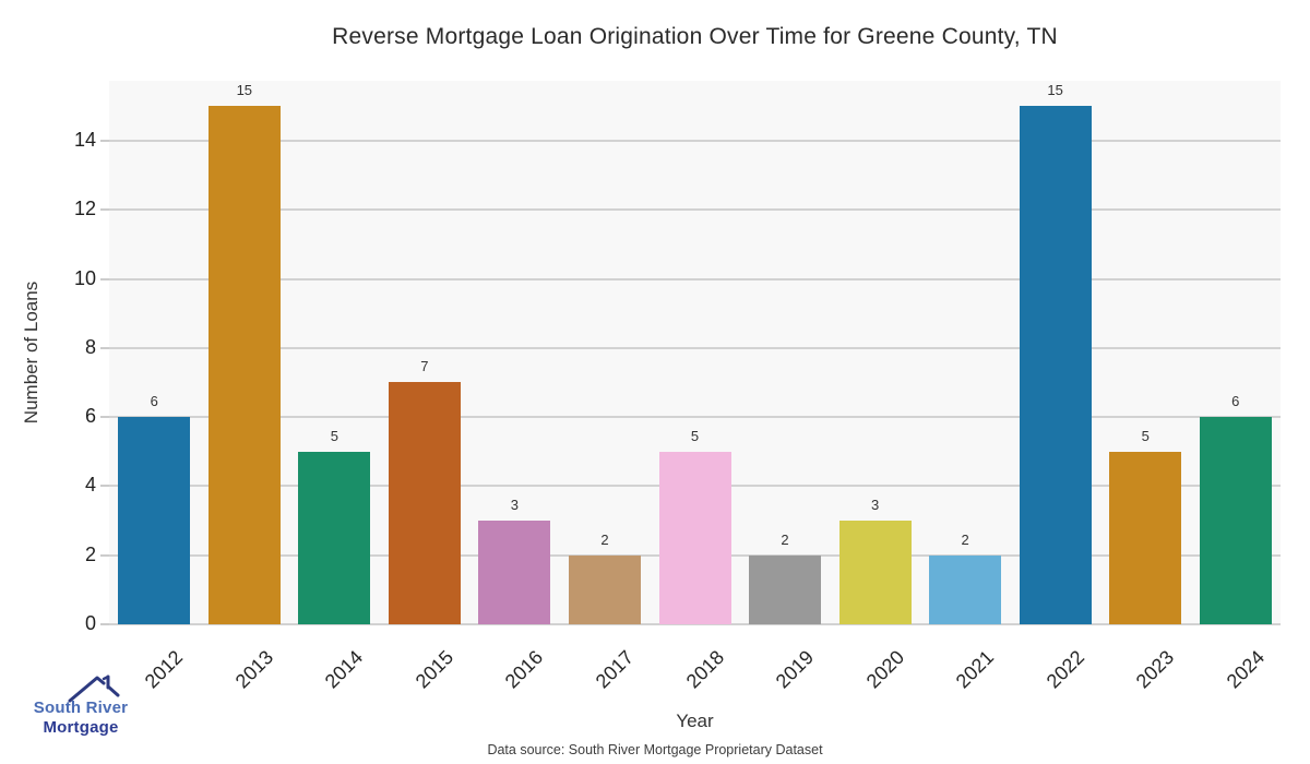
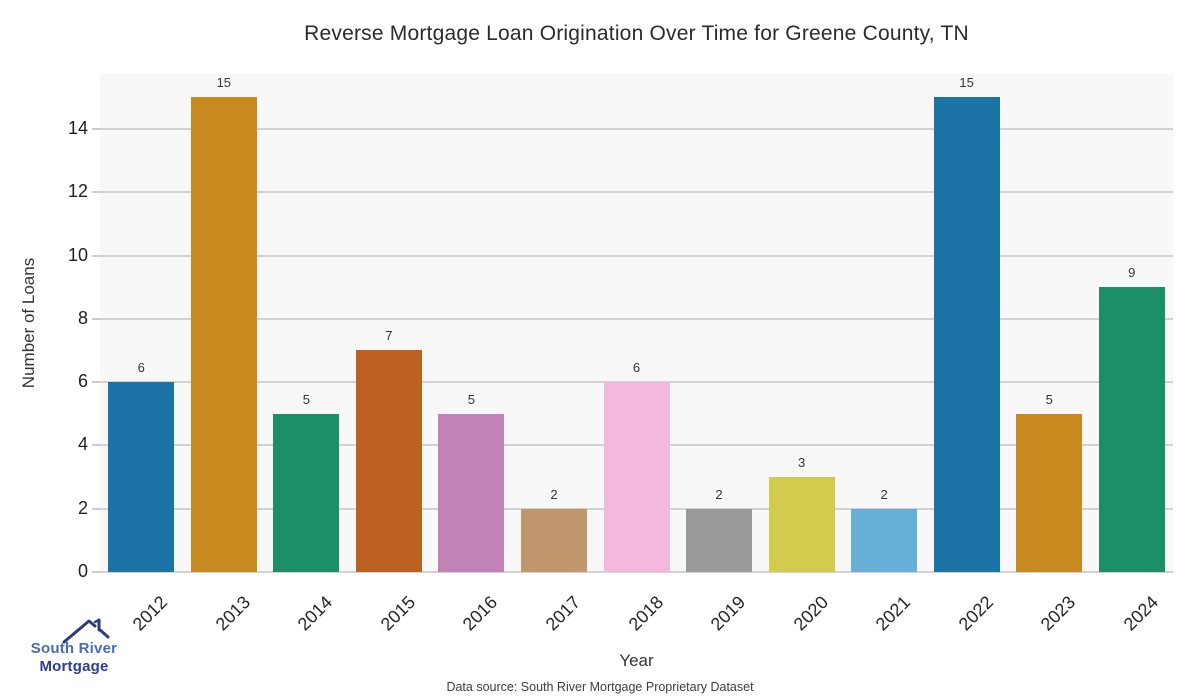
2016: 3 -> 5
2018: 5 -> 6
2024: 6 -> 9
